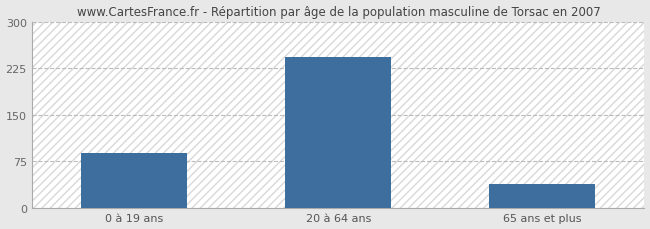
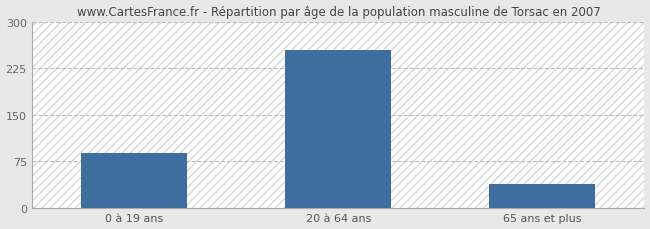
20 à 64 ans: 243 -> 254
